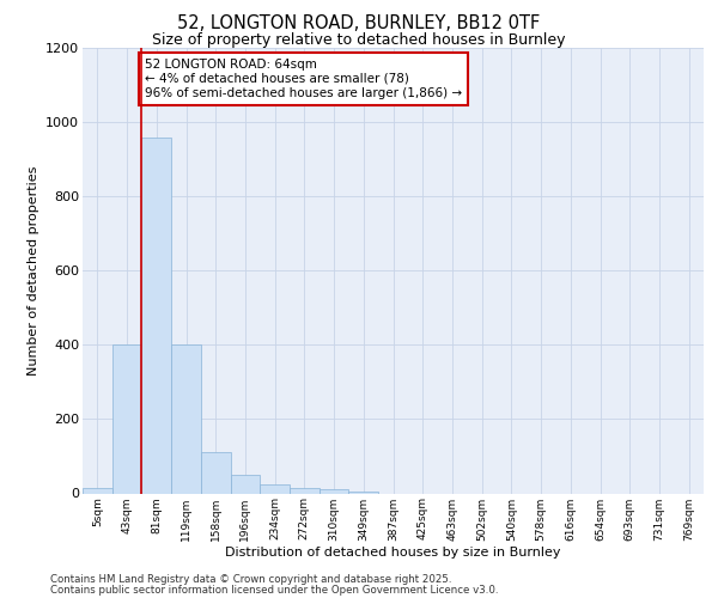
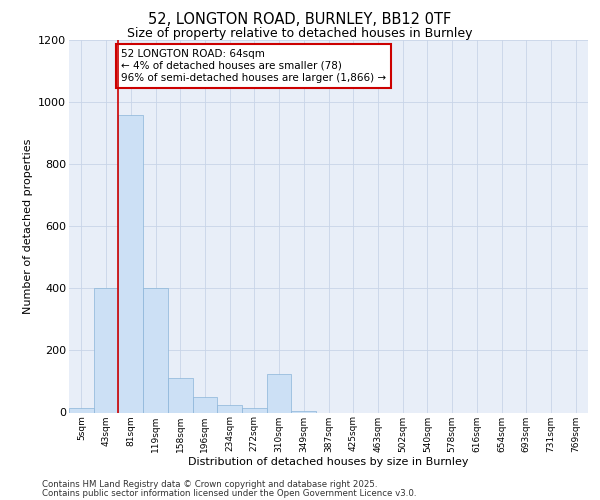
310sqm: 10 -> 125
